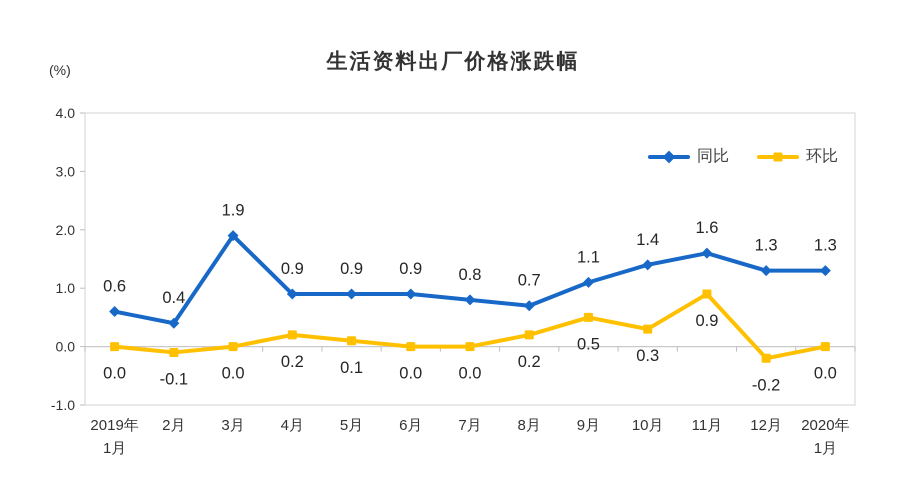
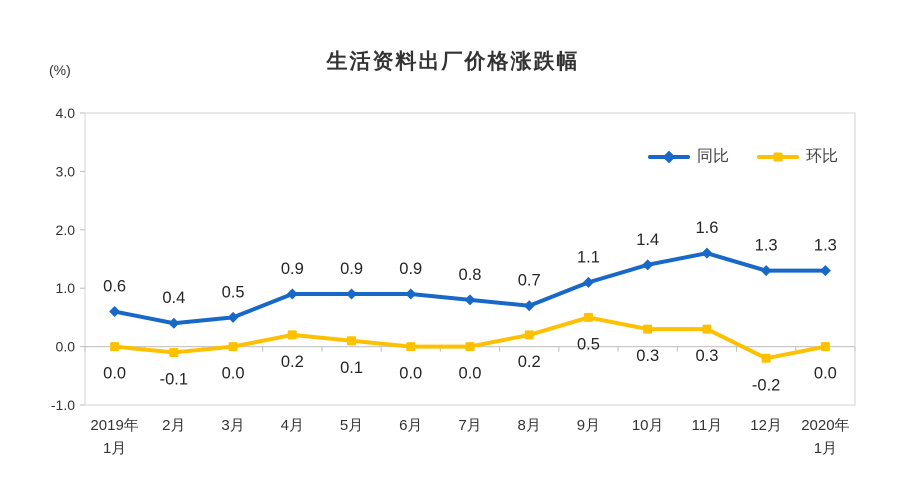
同比/3月: 1.9 -> 0.5
环比/11月: 0.9 -> 0.3
